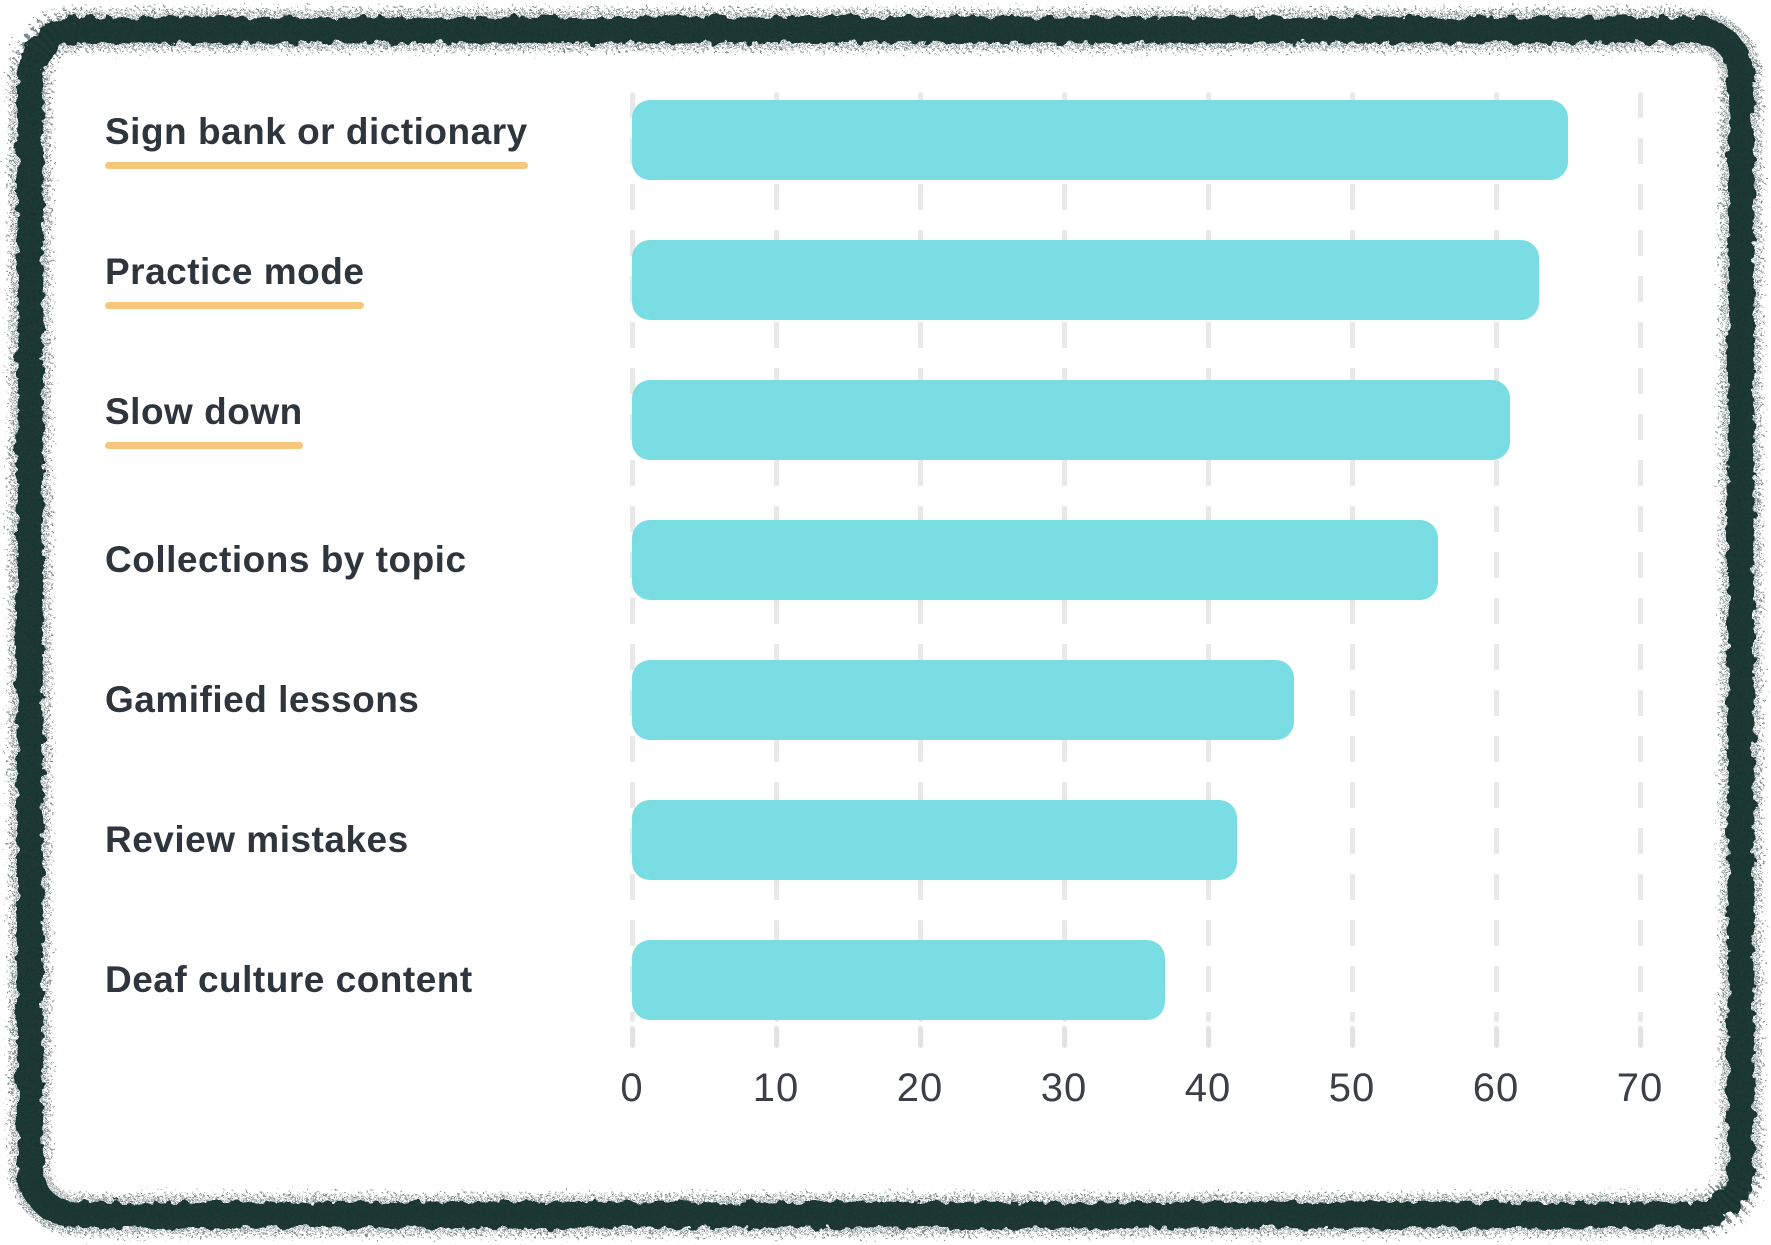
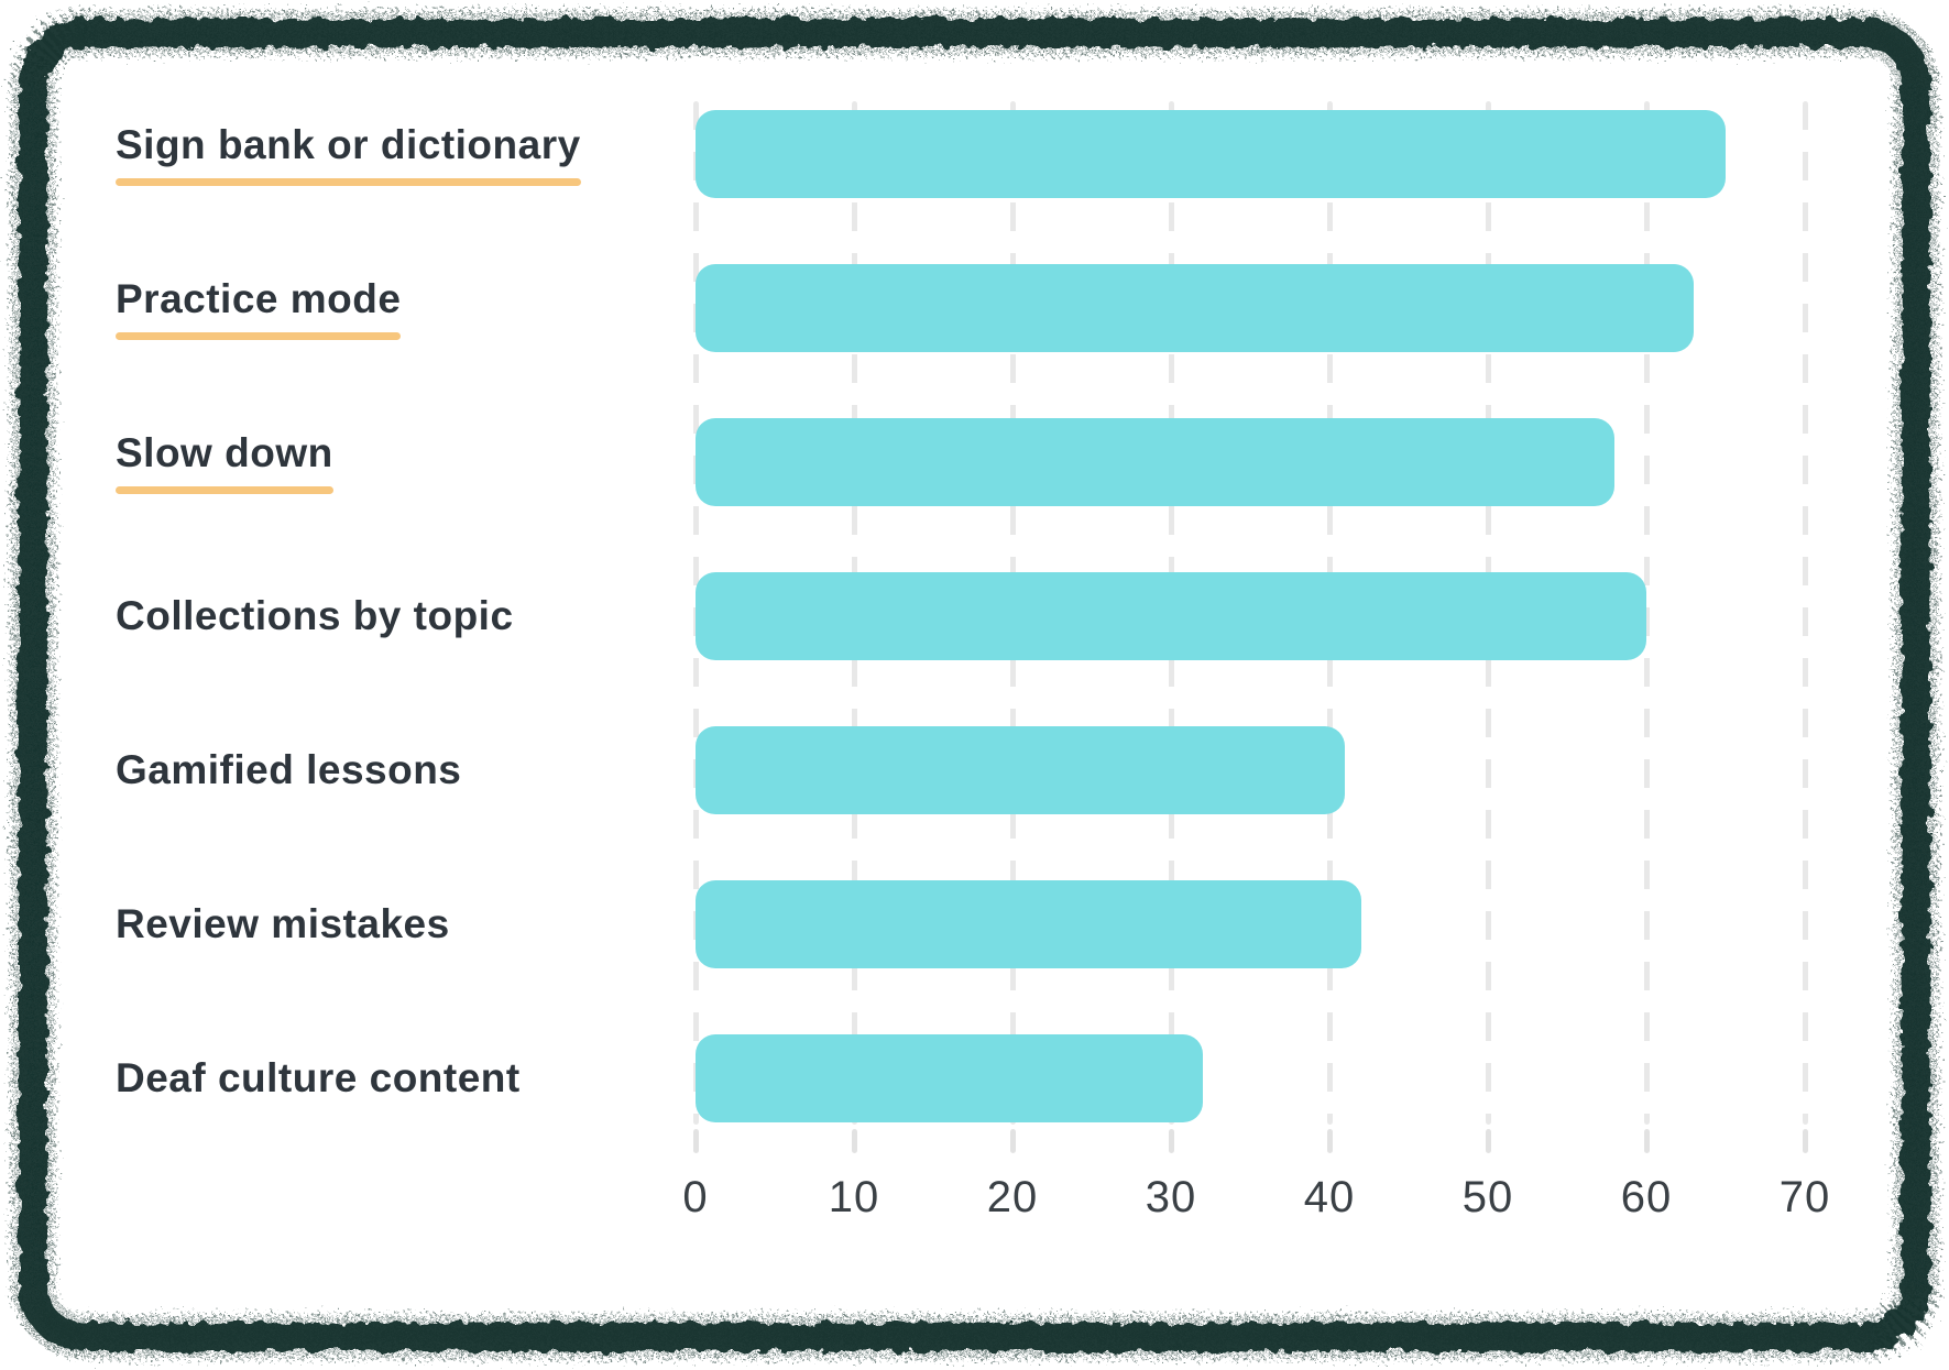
Slow down: 61 -> 58
Collections by topic: 56 -> 60
Gamified lessons: 46 -> 41
Deaf culture content: 37 -> 32
